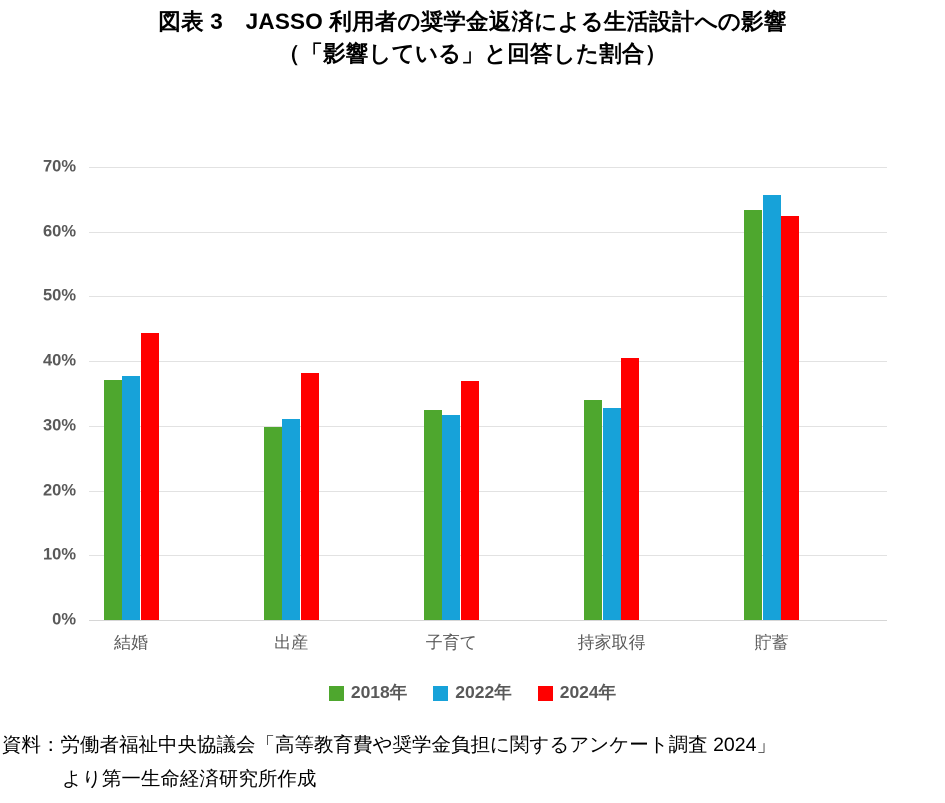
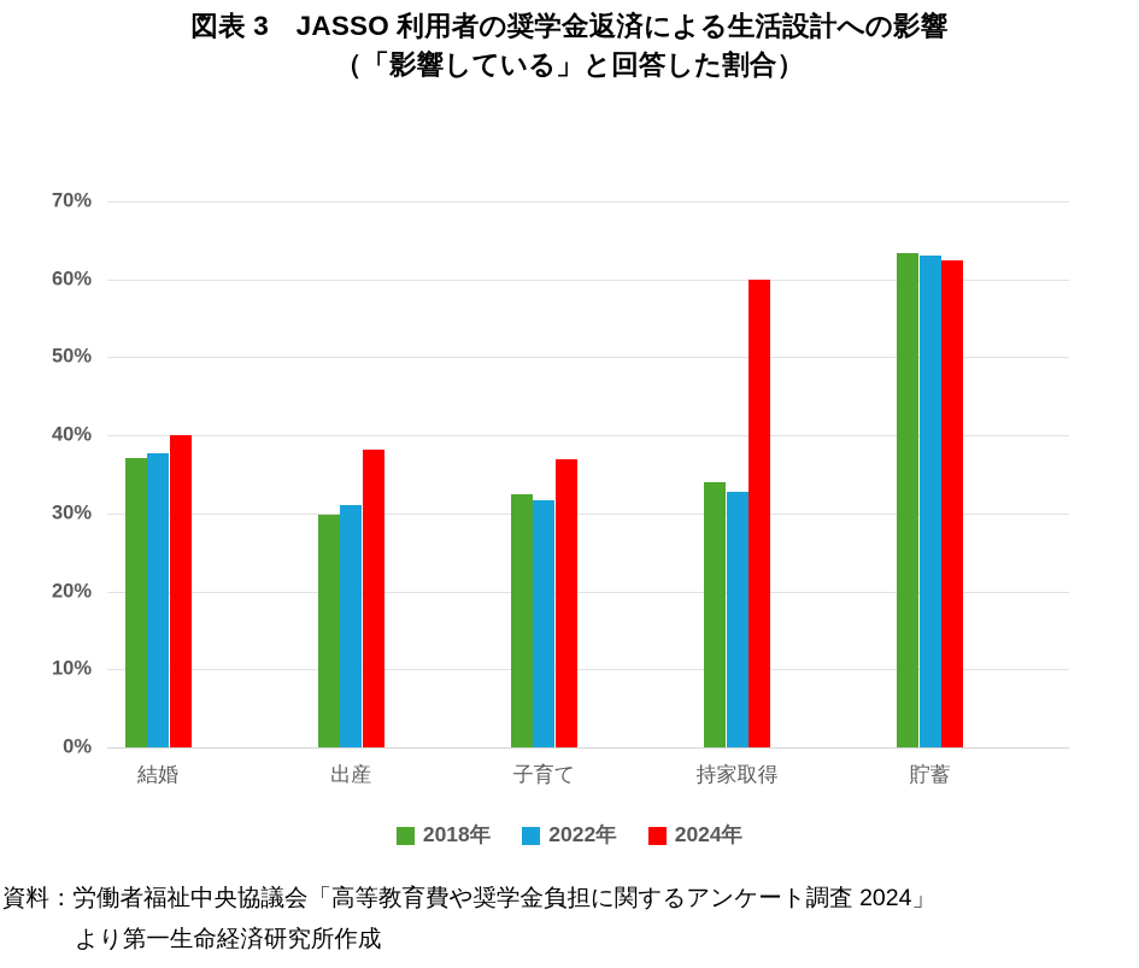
2024年/結婚: 44% -> 40%
2024年/持家取得: 40% -> 60%
2022年/貯蓄: 66% -> 63%
